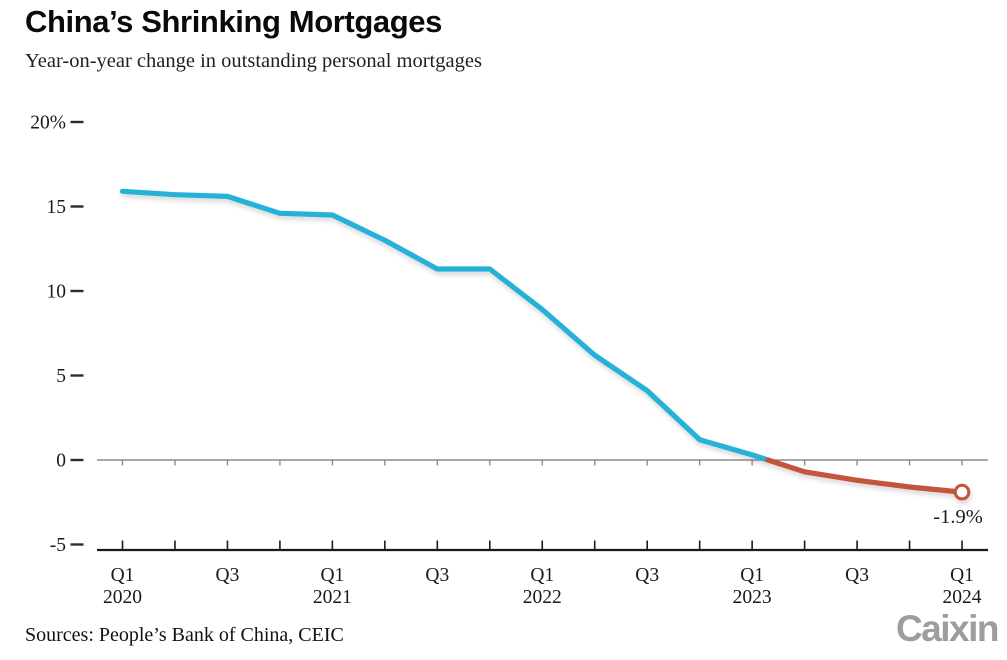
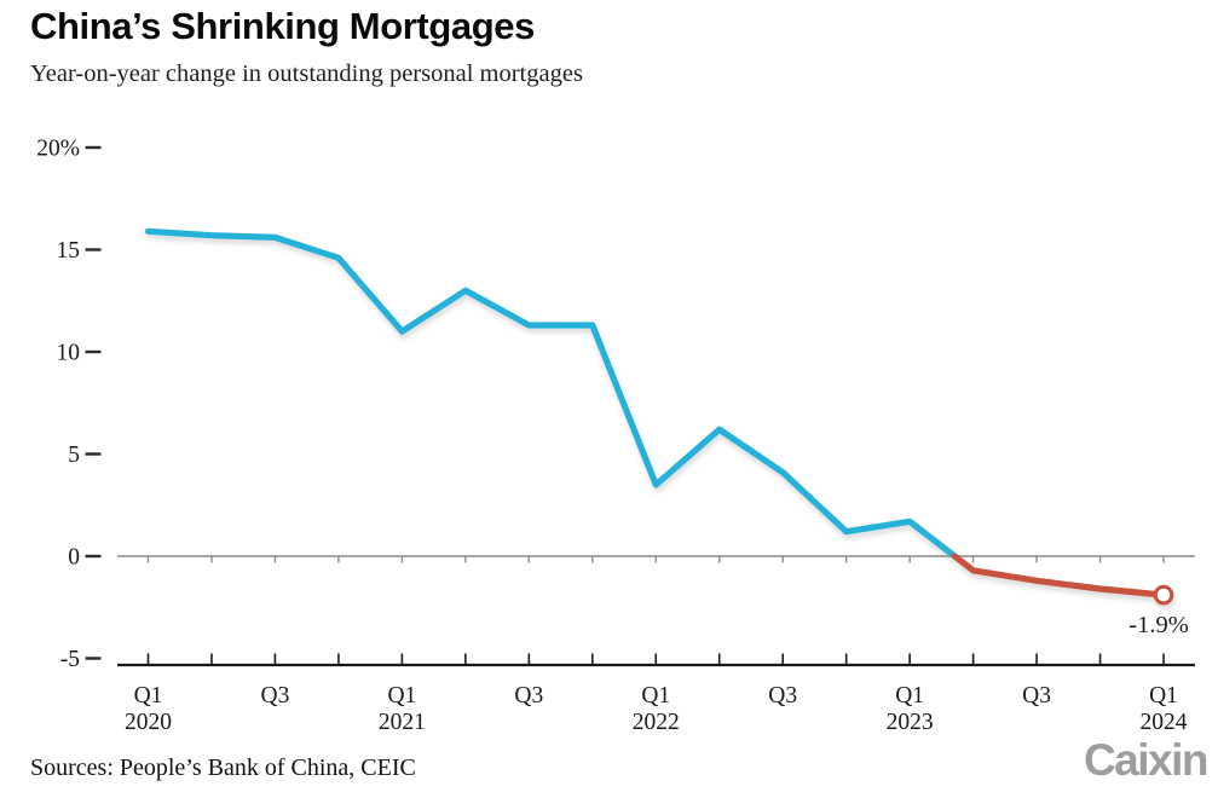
Q1 2021: 14.5% -> 11.0%
Q1 2022: 8.9% -> 3.5%
Q1 2023: 0.3% -> 1.7%
